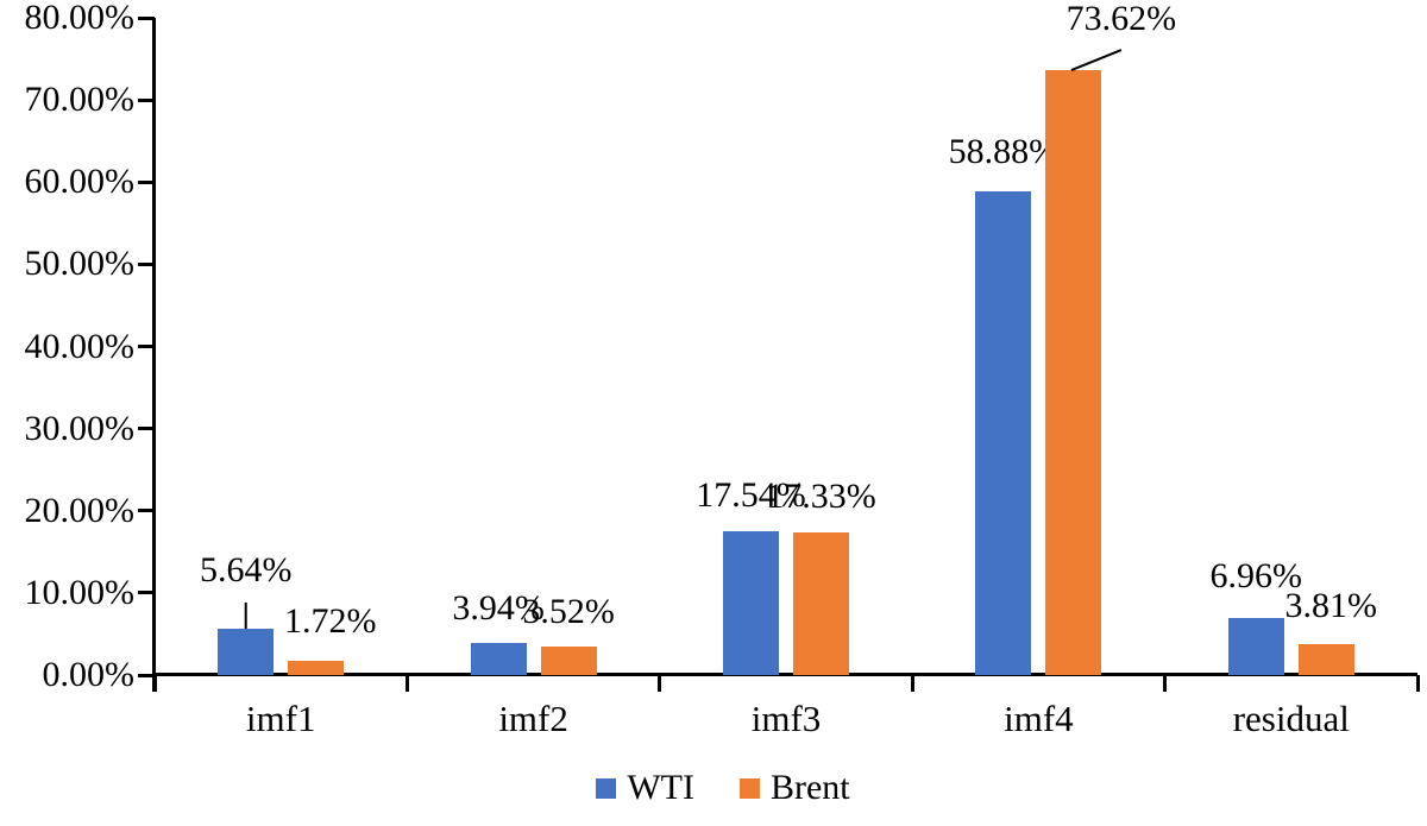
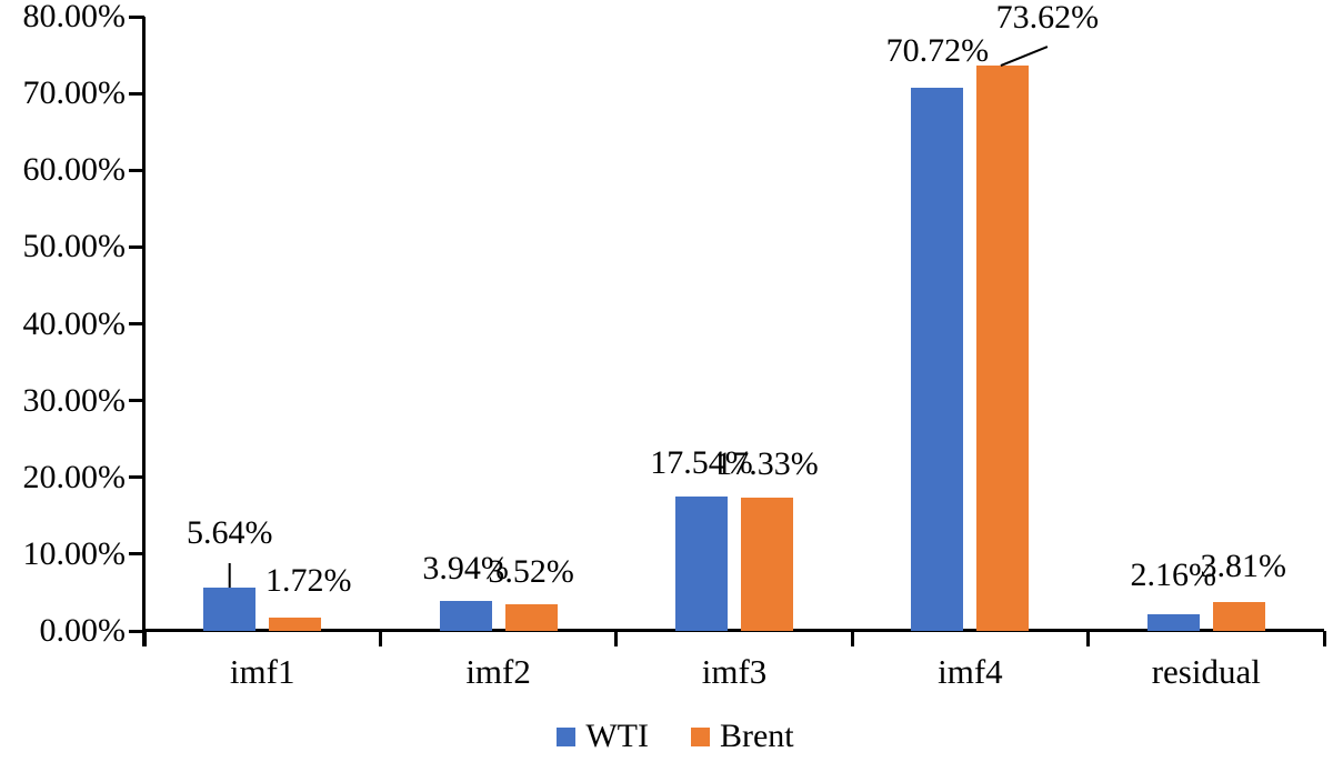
WTI/imf4: 58.88% -> 70.72%
WTI/residual: 6.96% -> 2.16%
